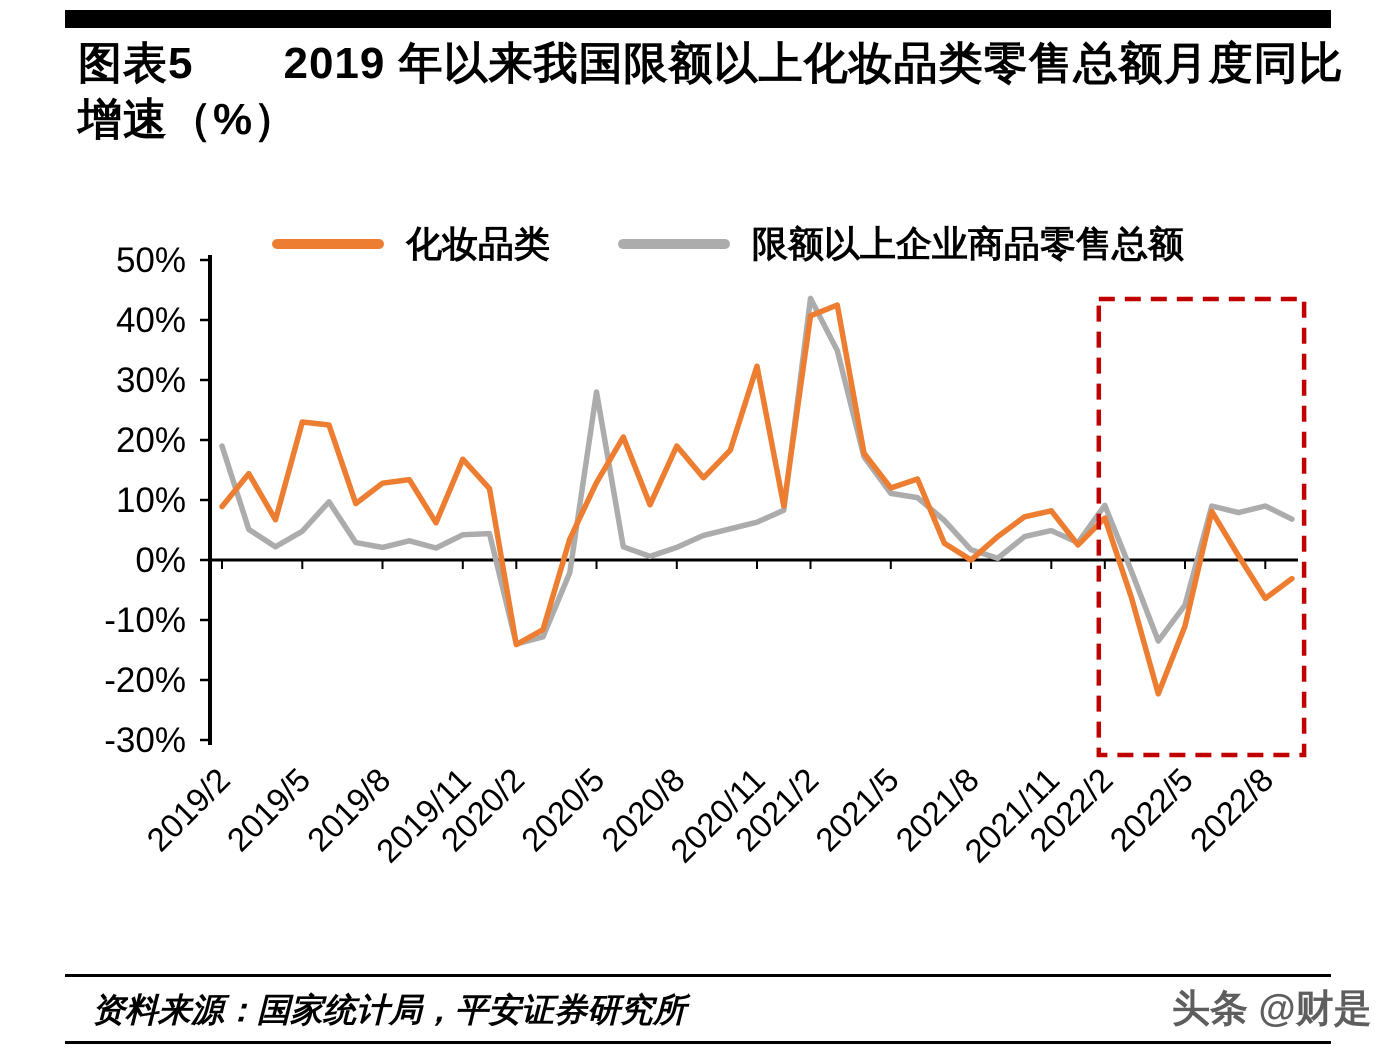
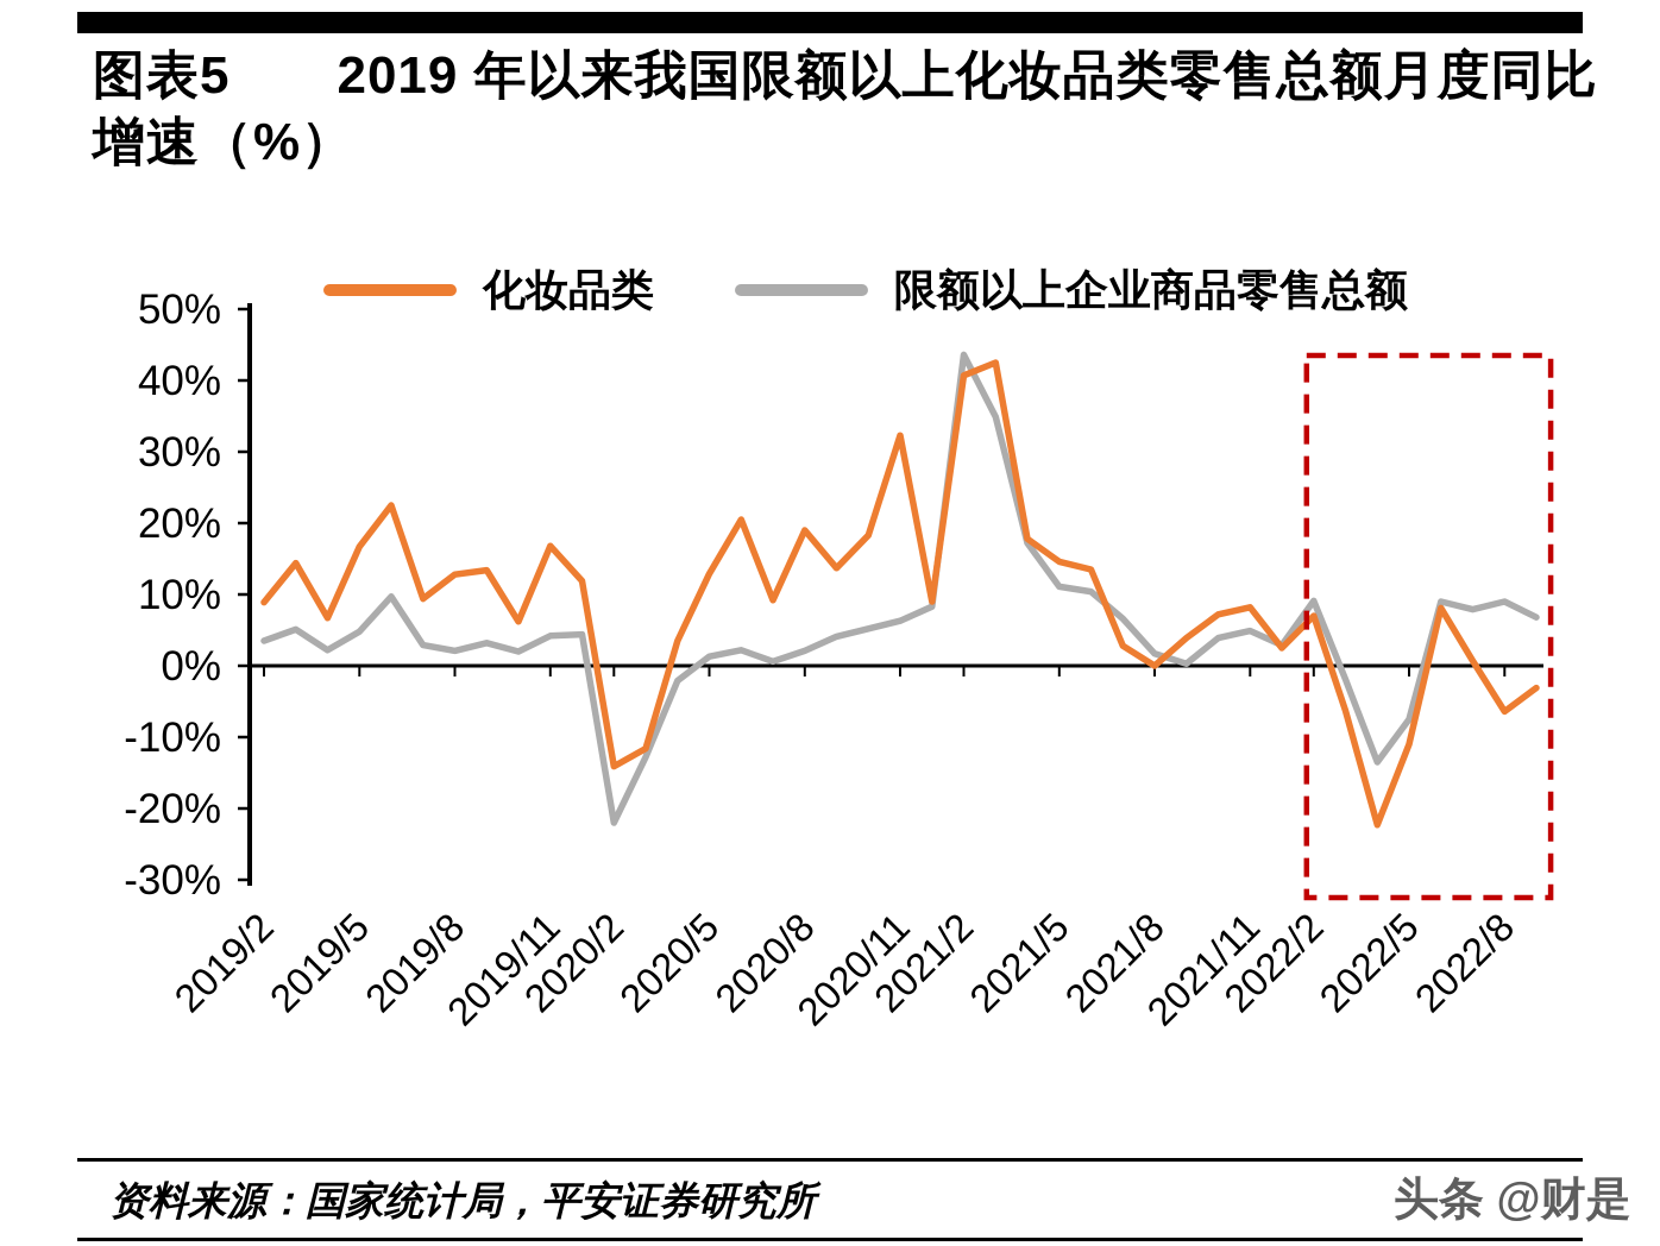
限额以上企业商品零售总额/2019/2: 19% -> 4%
化妆品类/2019/5: 23% -> 17%
限额以上企业商品零售总额/2020/2: -14% -> -22%
限额以上企业商品零售总额/2020/5: 28% -> 1%
化妆品类/2021/5: 12% -> 15%
